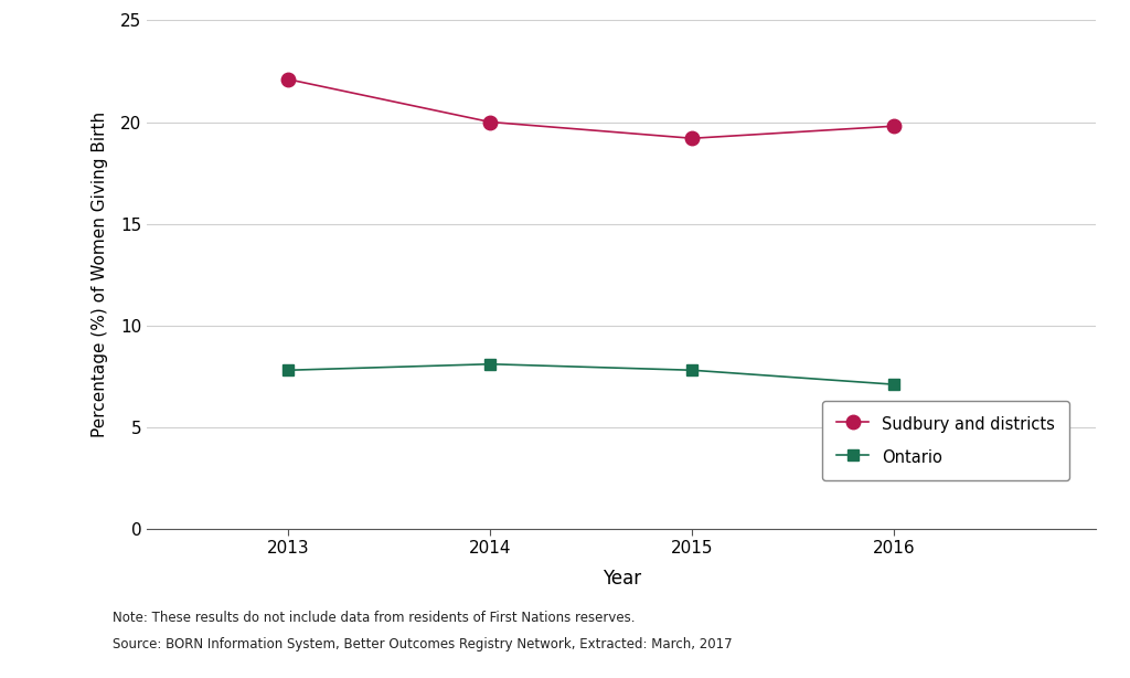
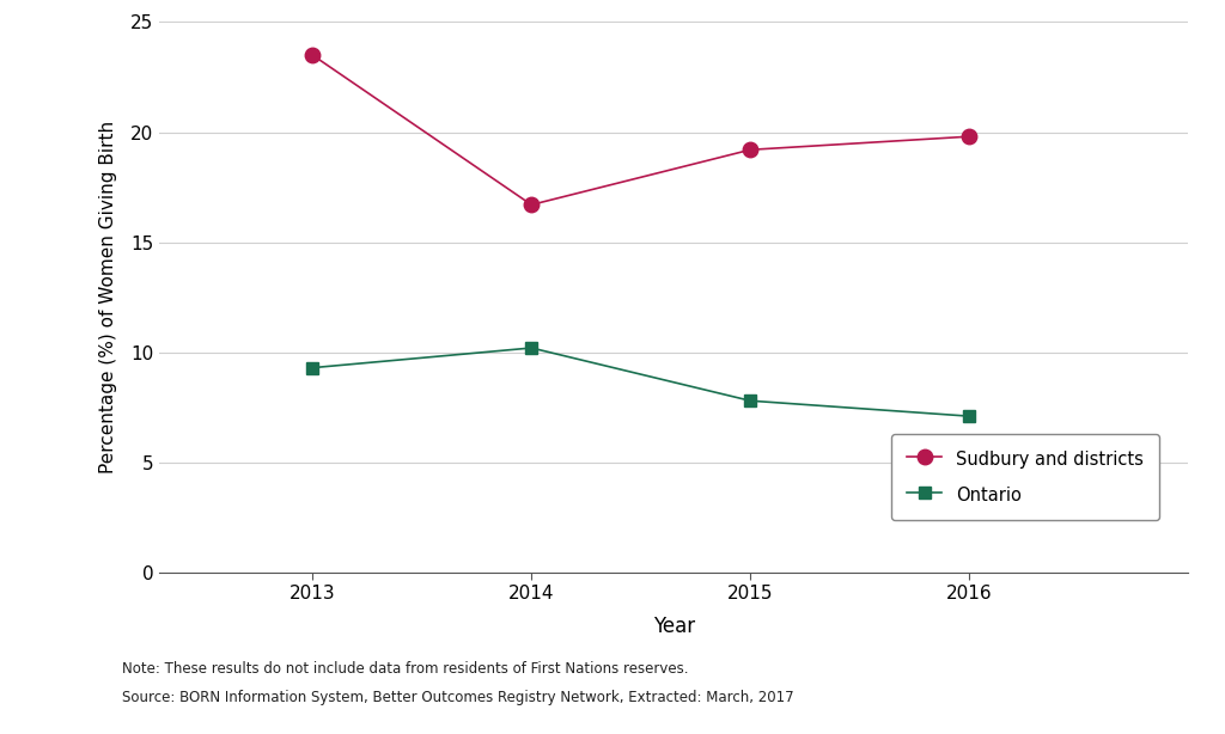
Sudbury and districts/2013: 22.1 -> 23.5
Ontario/2013: 7.8 -> 9.3
Sudbury and districts/2014: 20.0 -> 16.7
Ontario/2014: 8.1 -> 10.2
